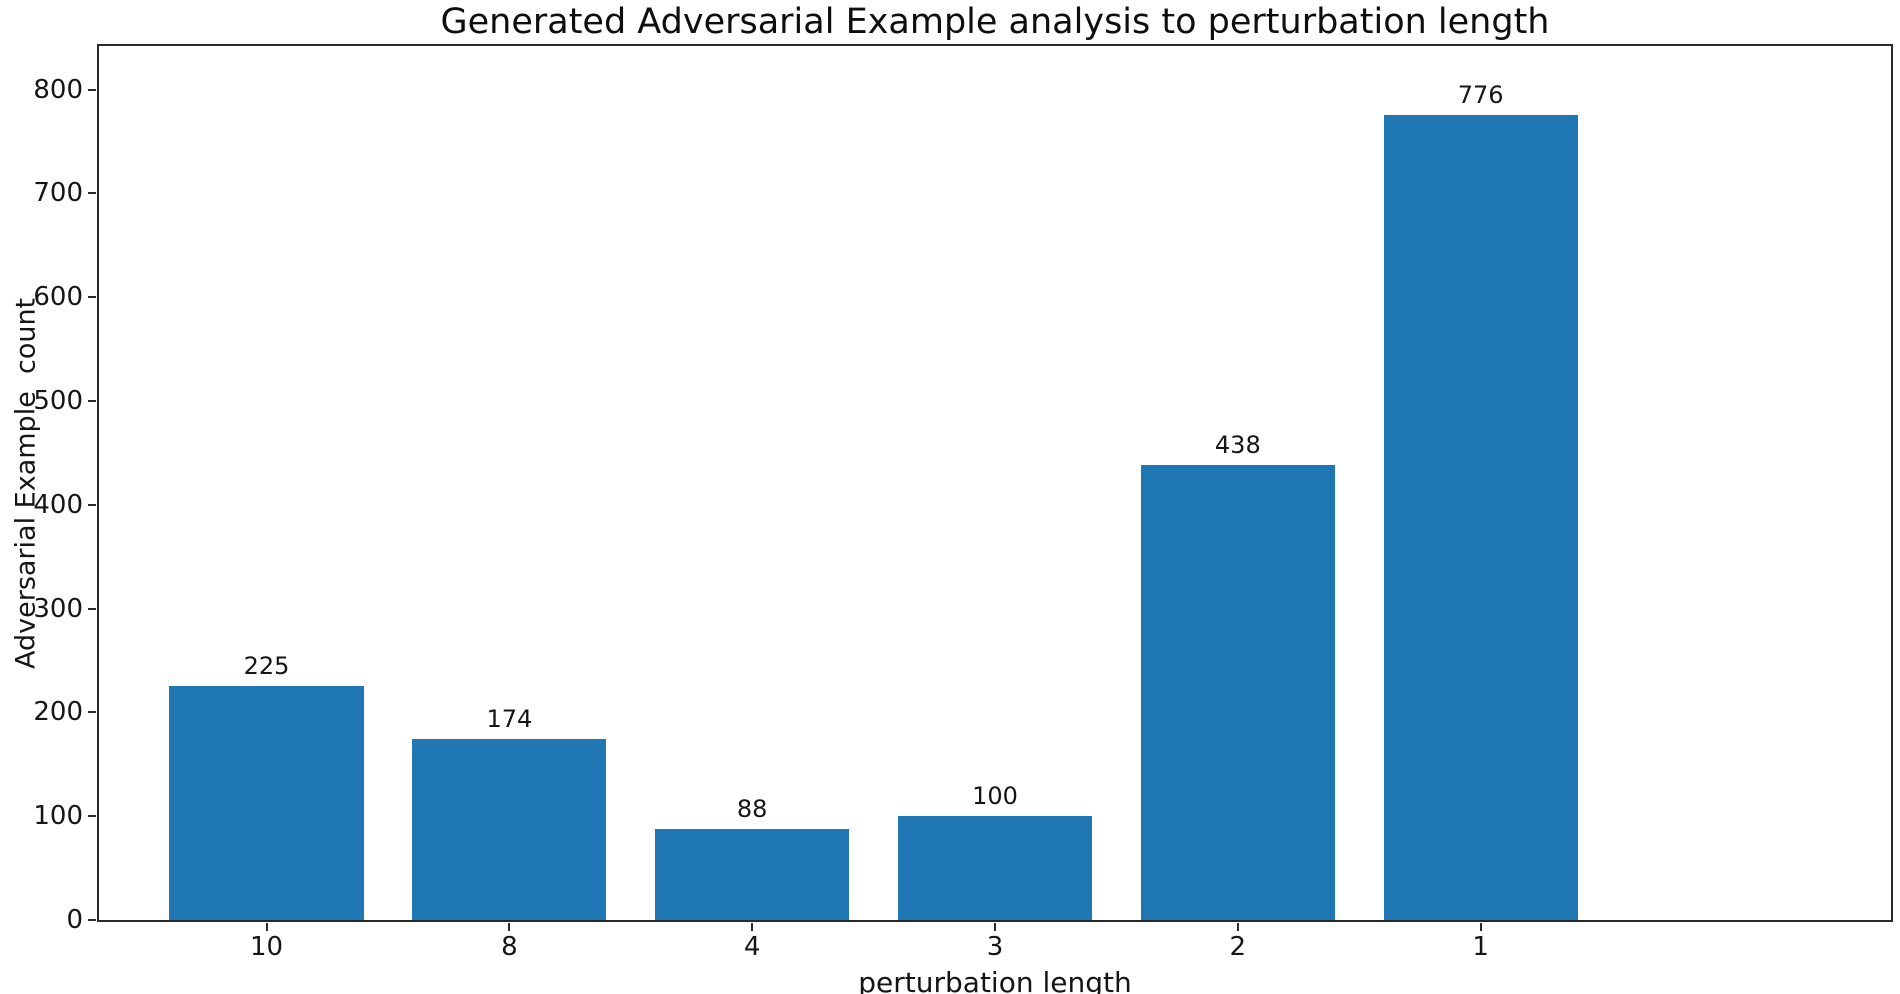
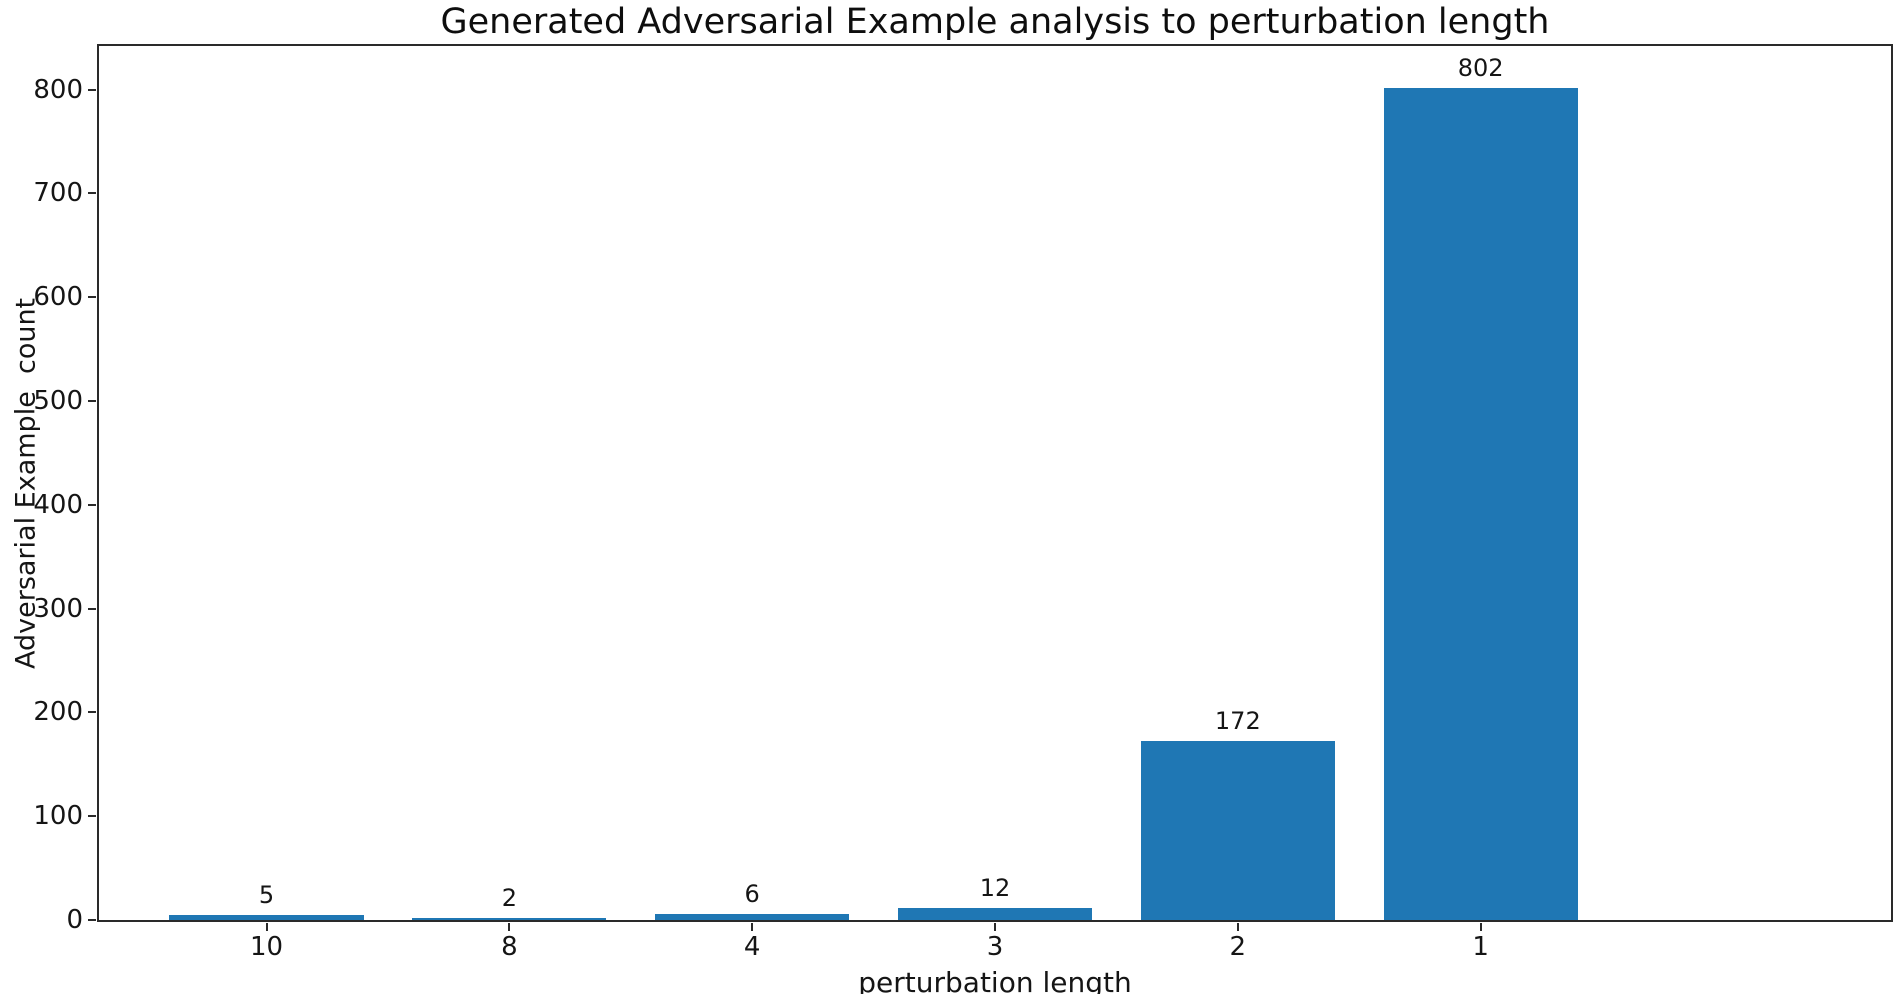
10: 225 -> 5
8: 174 -> 2
4: 88 -> 6
3: 100 -> 12
2: 438 -> 172
1: 776 -> 802
